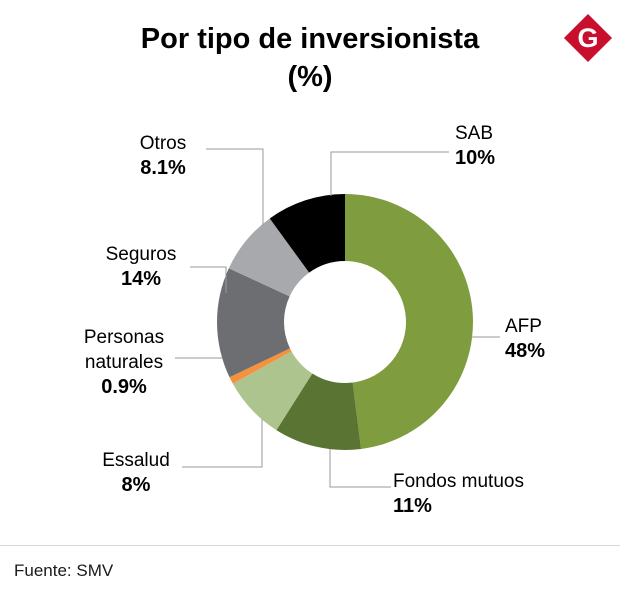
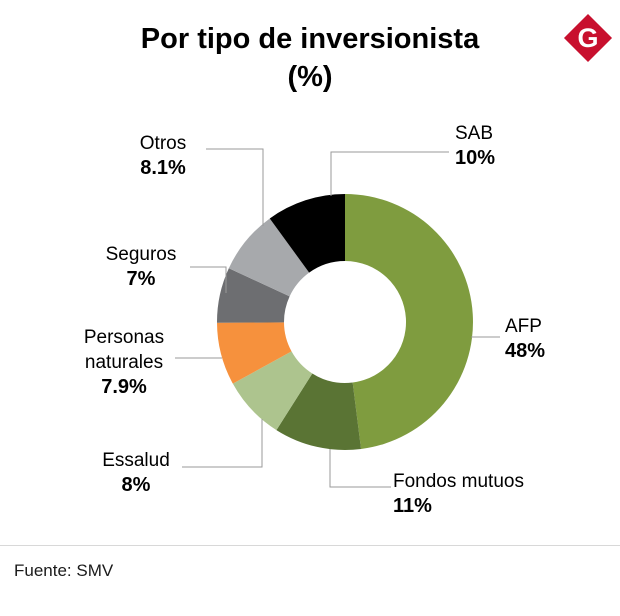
Personas naturales: 0.9% -> 7.9%
Seguros: 14% -> 7%
